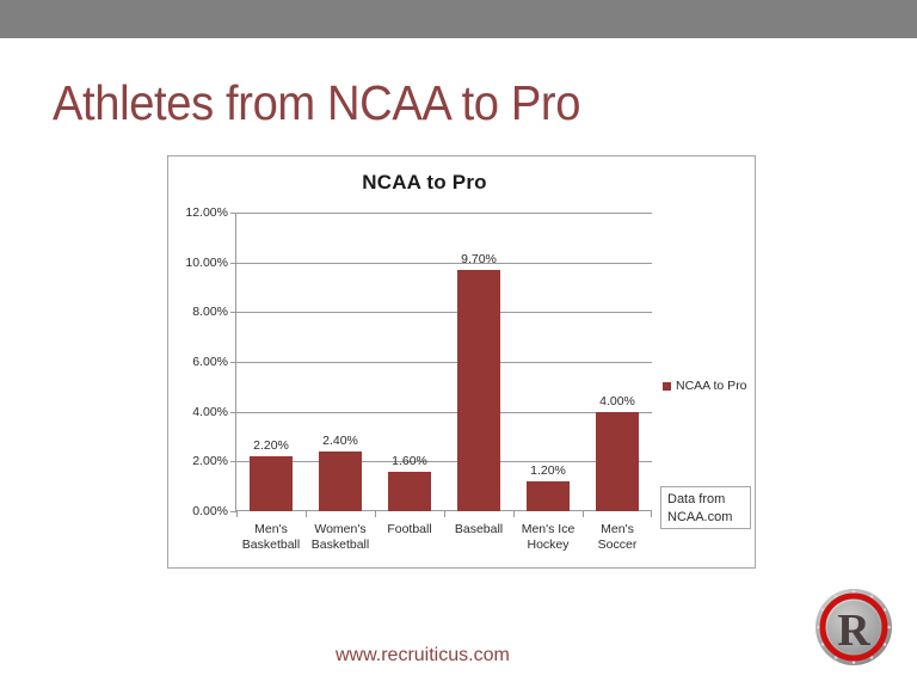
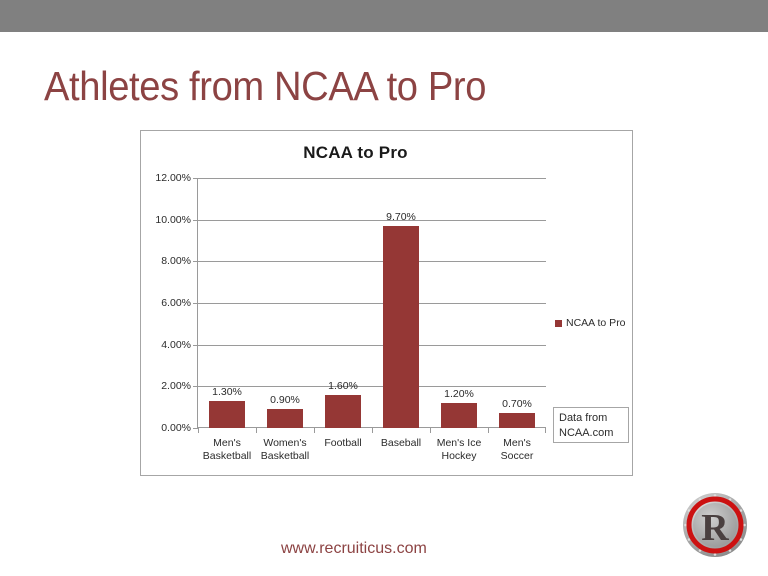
Men's Basketball: 2.20% -> 1.30%
Women's Basketball: 2.40% -> 0.90%
Men's Soccer: 4.00% -> 0.70%
